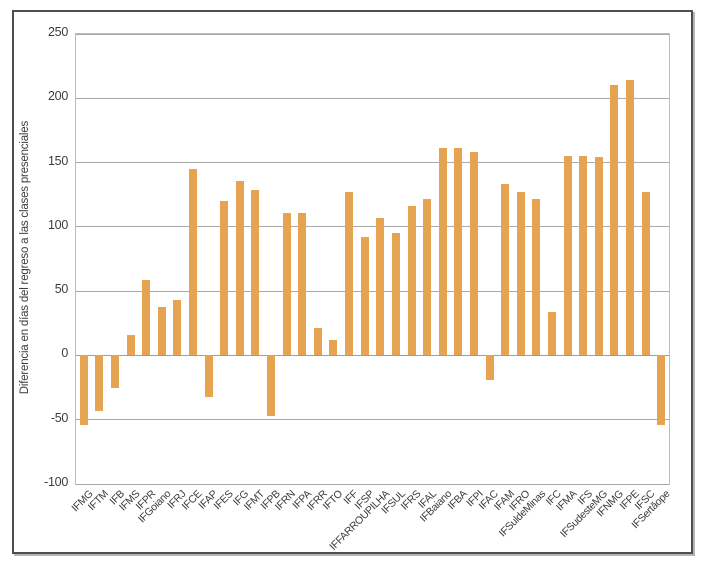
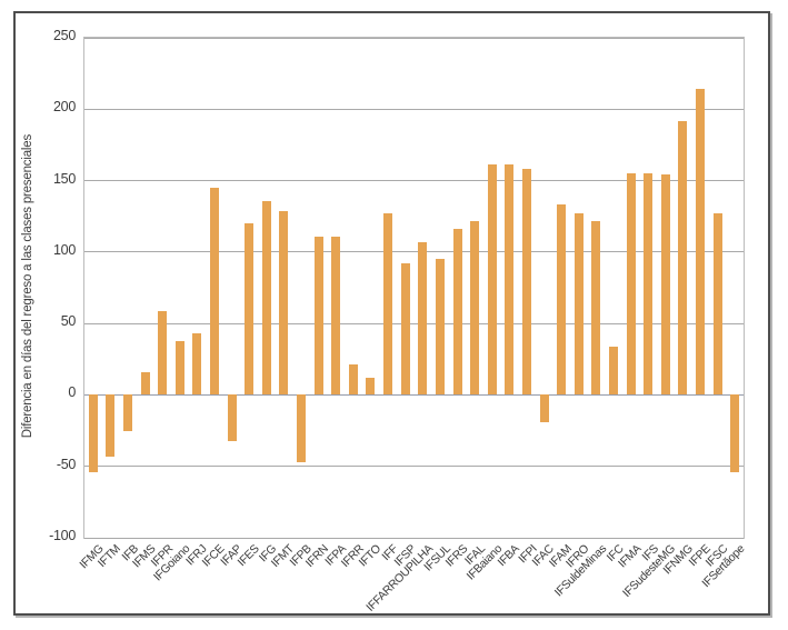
IFNMG: 210 -> 192
